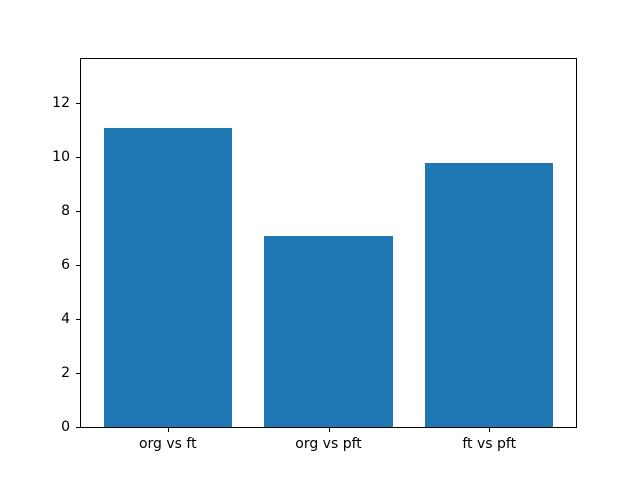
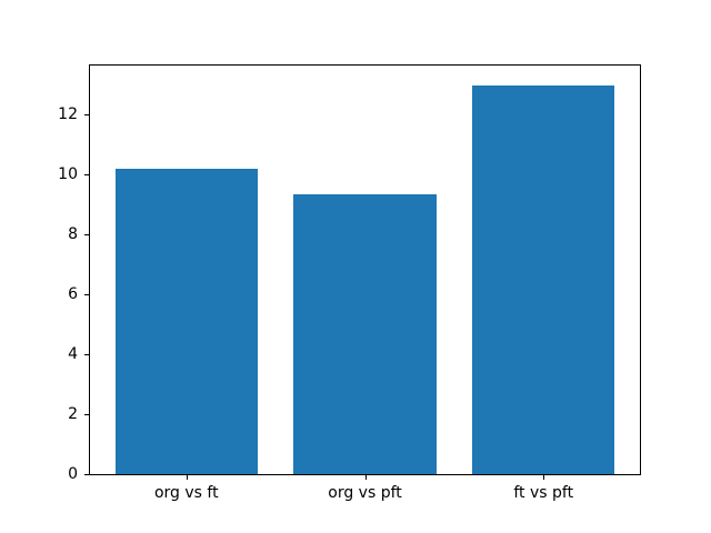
org vs ft: 11.1 -> 10.2
org vs pft: 7.1 -> 9.3
ft vs pft: 9.8 -> 13.0
